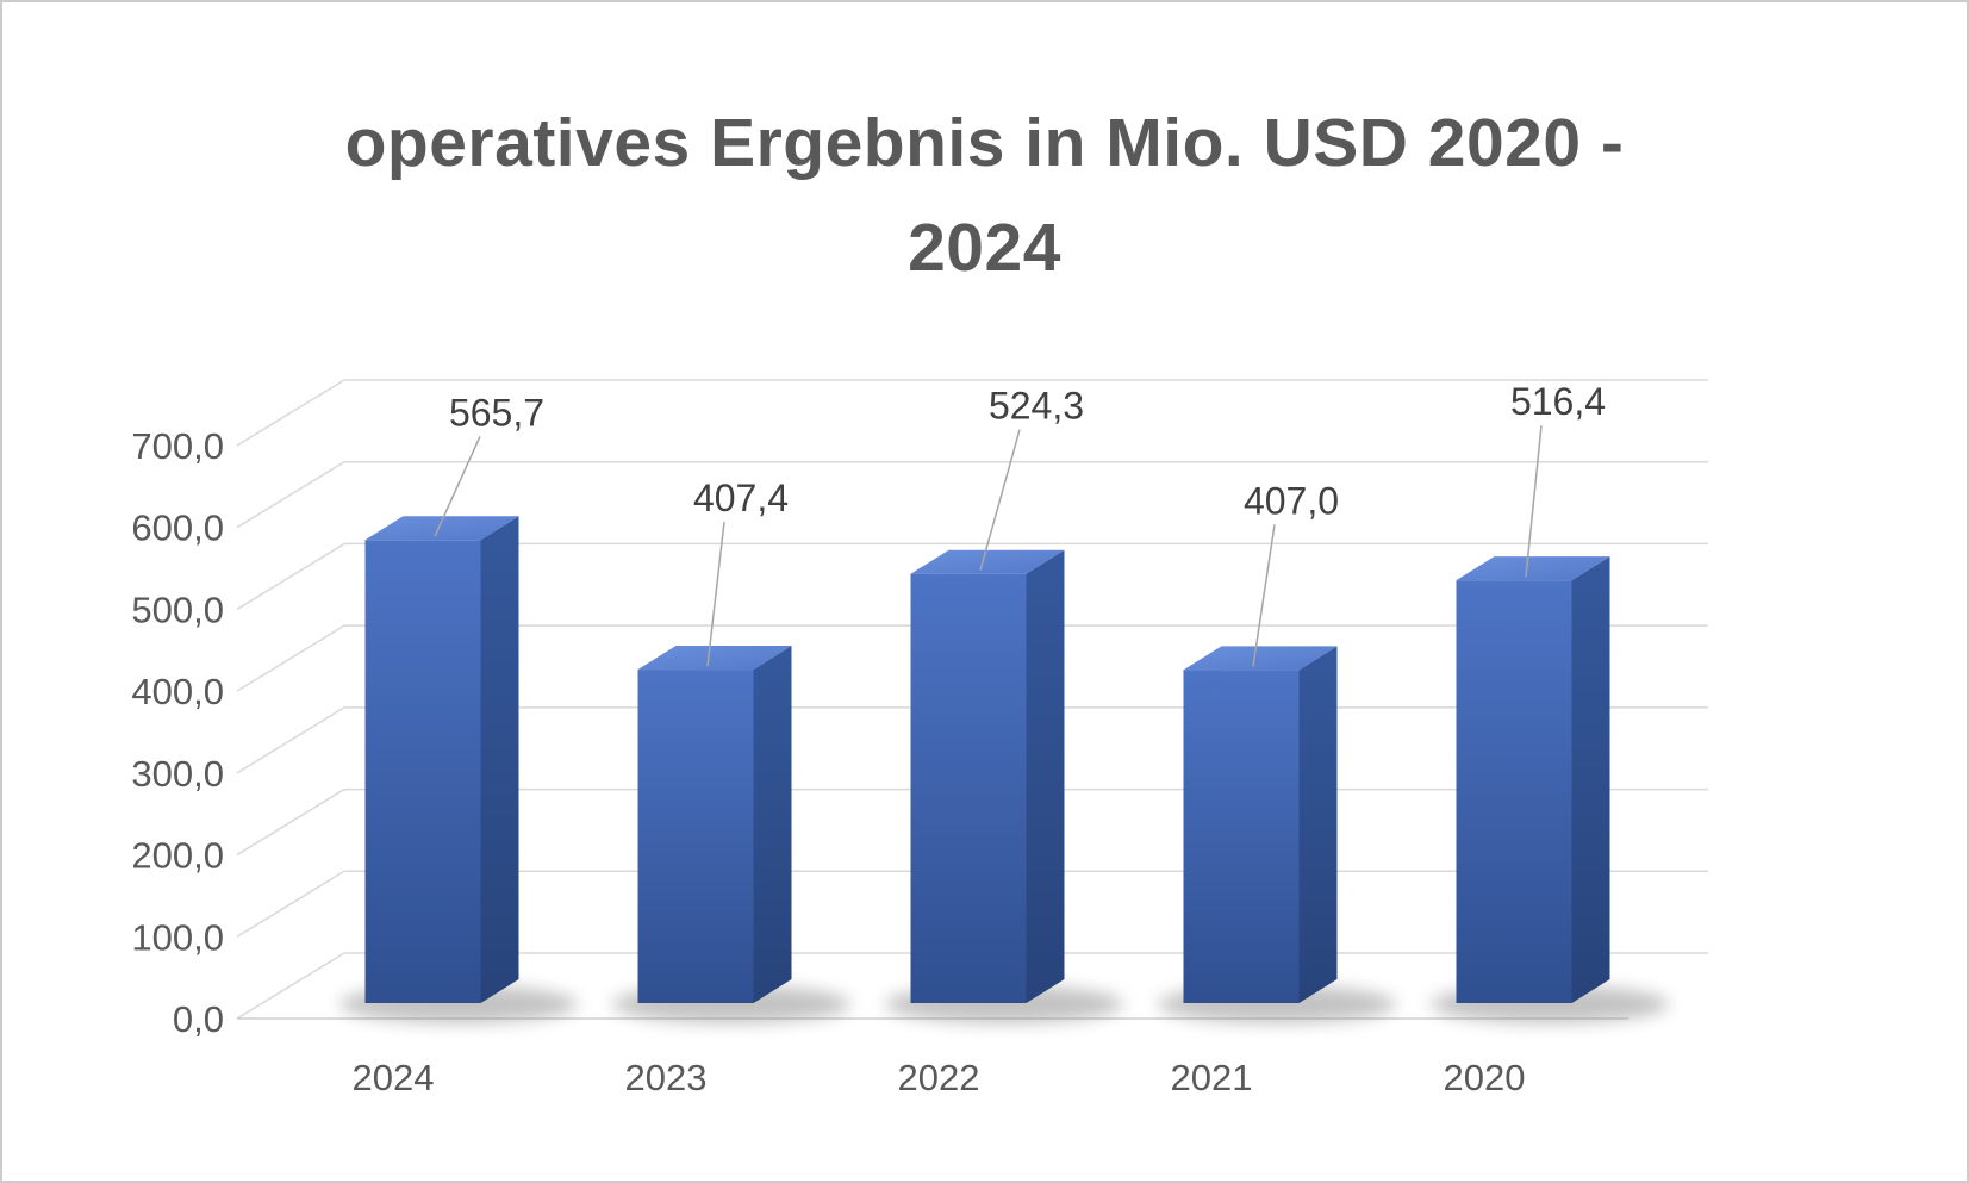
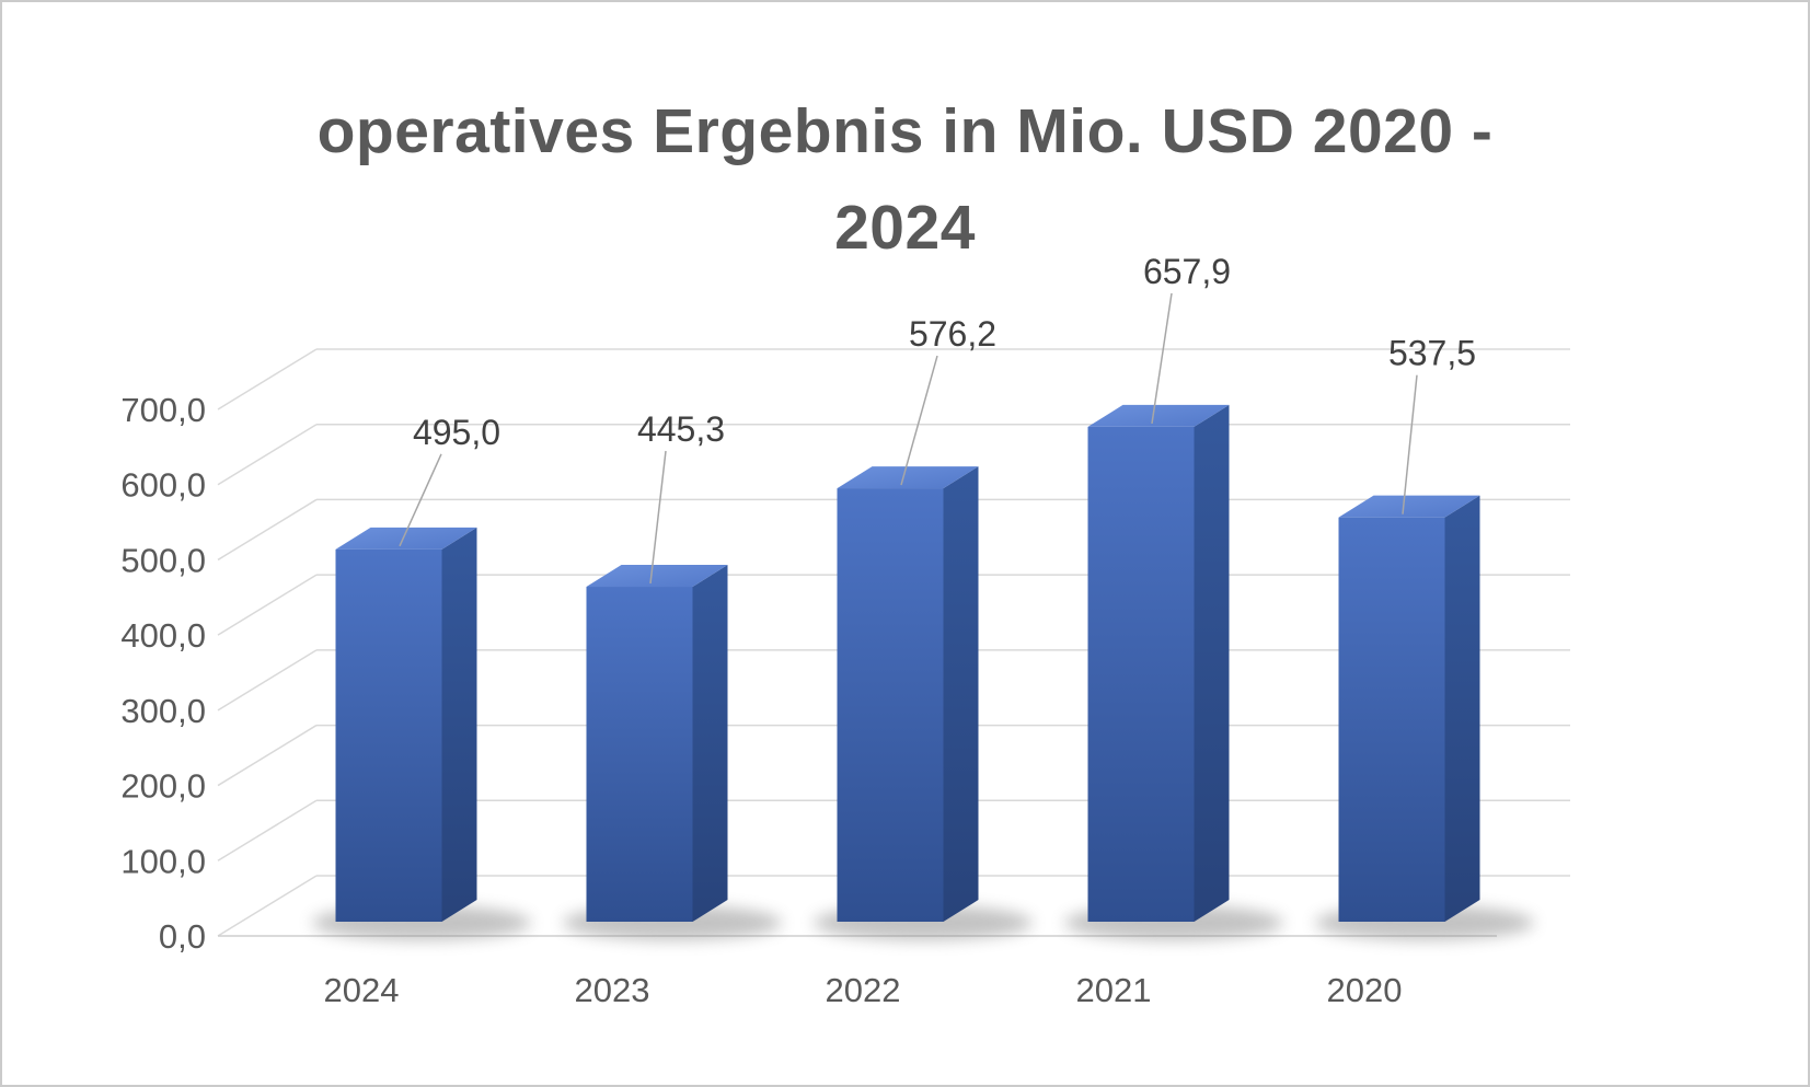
2024: 565,7 -> 495,0
2023: 407,4 -> 445,3
2022: 524,3 -> 576,2
2021: 407,0 -> 657,9
2020: 516,4 -> 537,5
